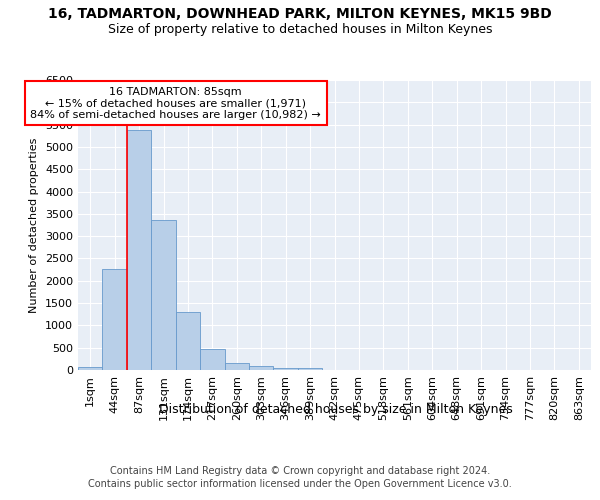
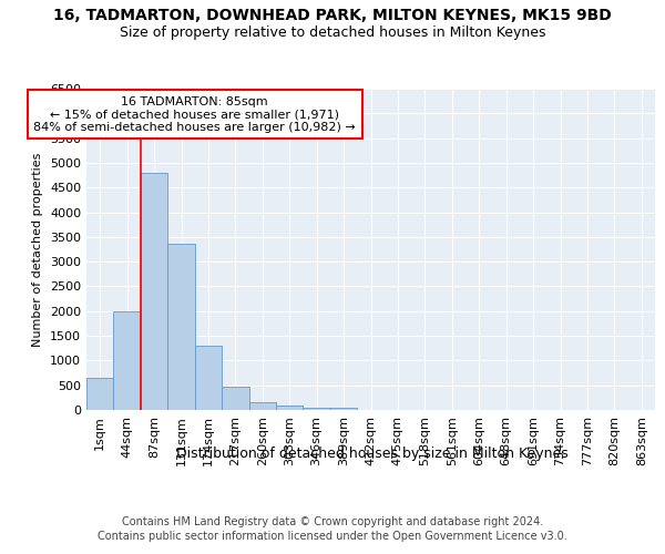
1sqm: 80 -> 650
44sqm: 2270 -> 2000
87sqm: 5380 -> 4800
